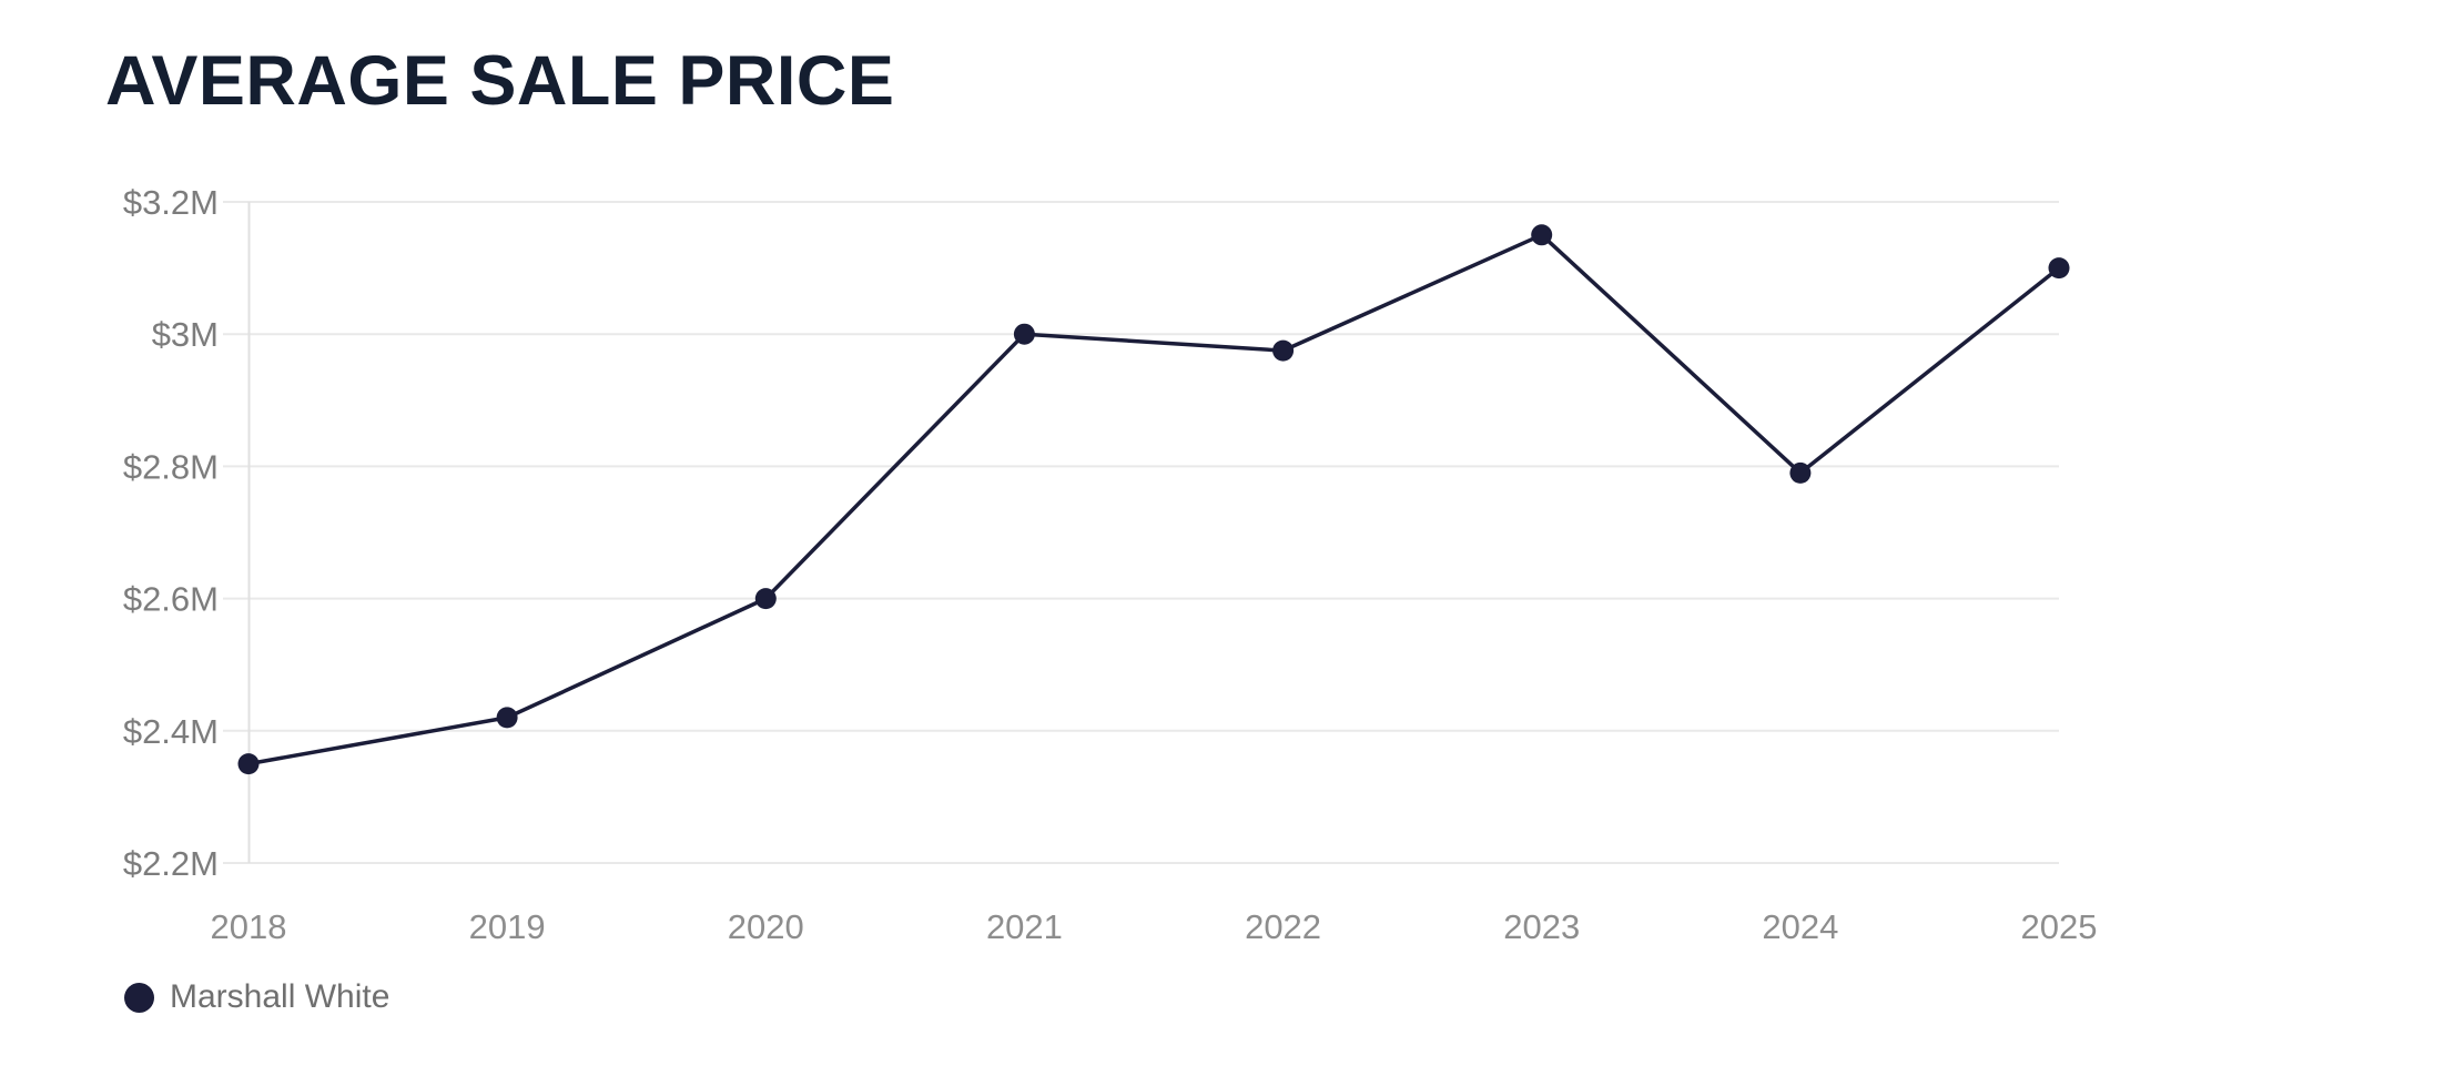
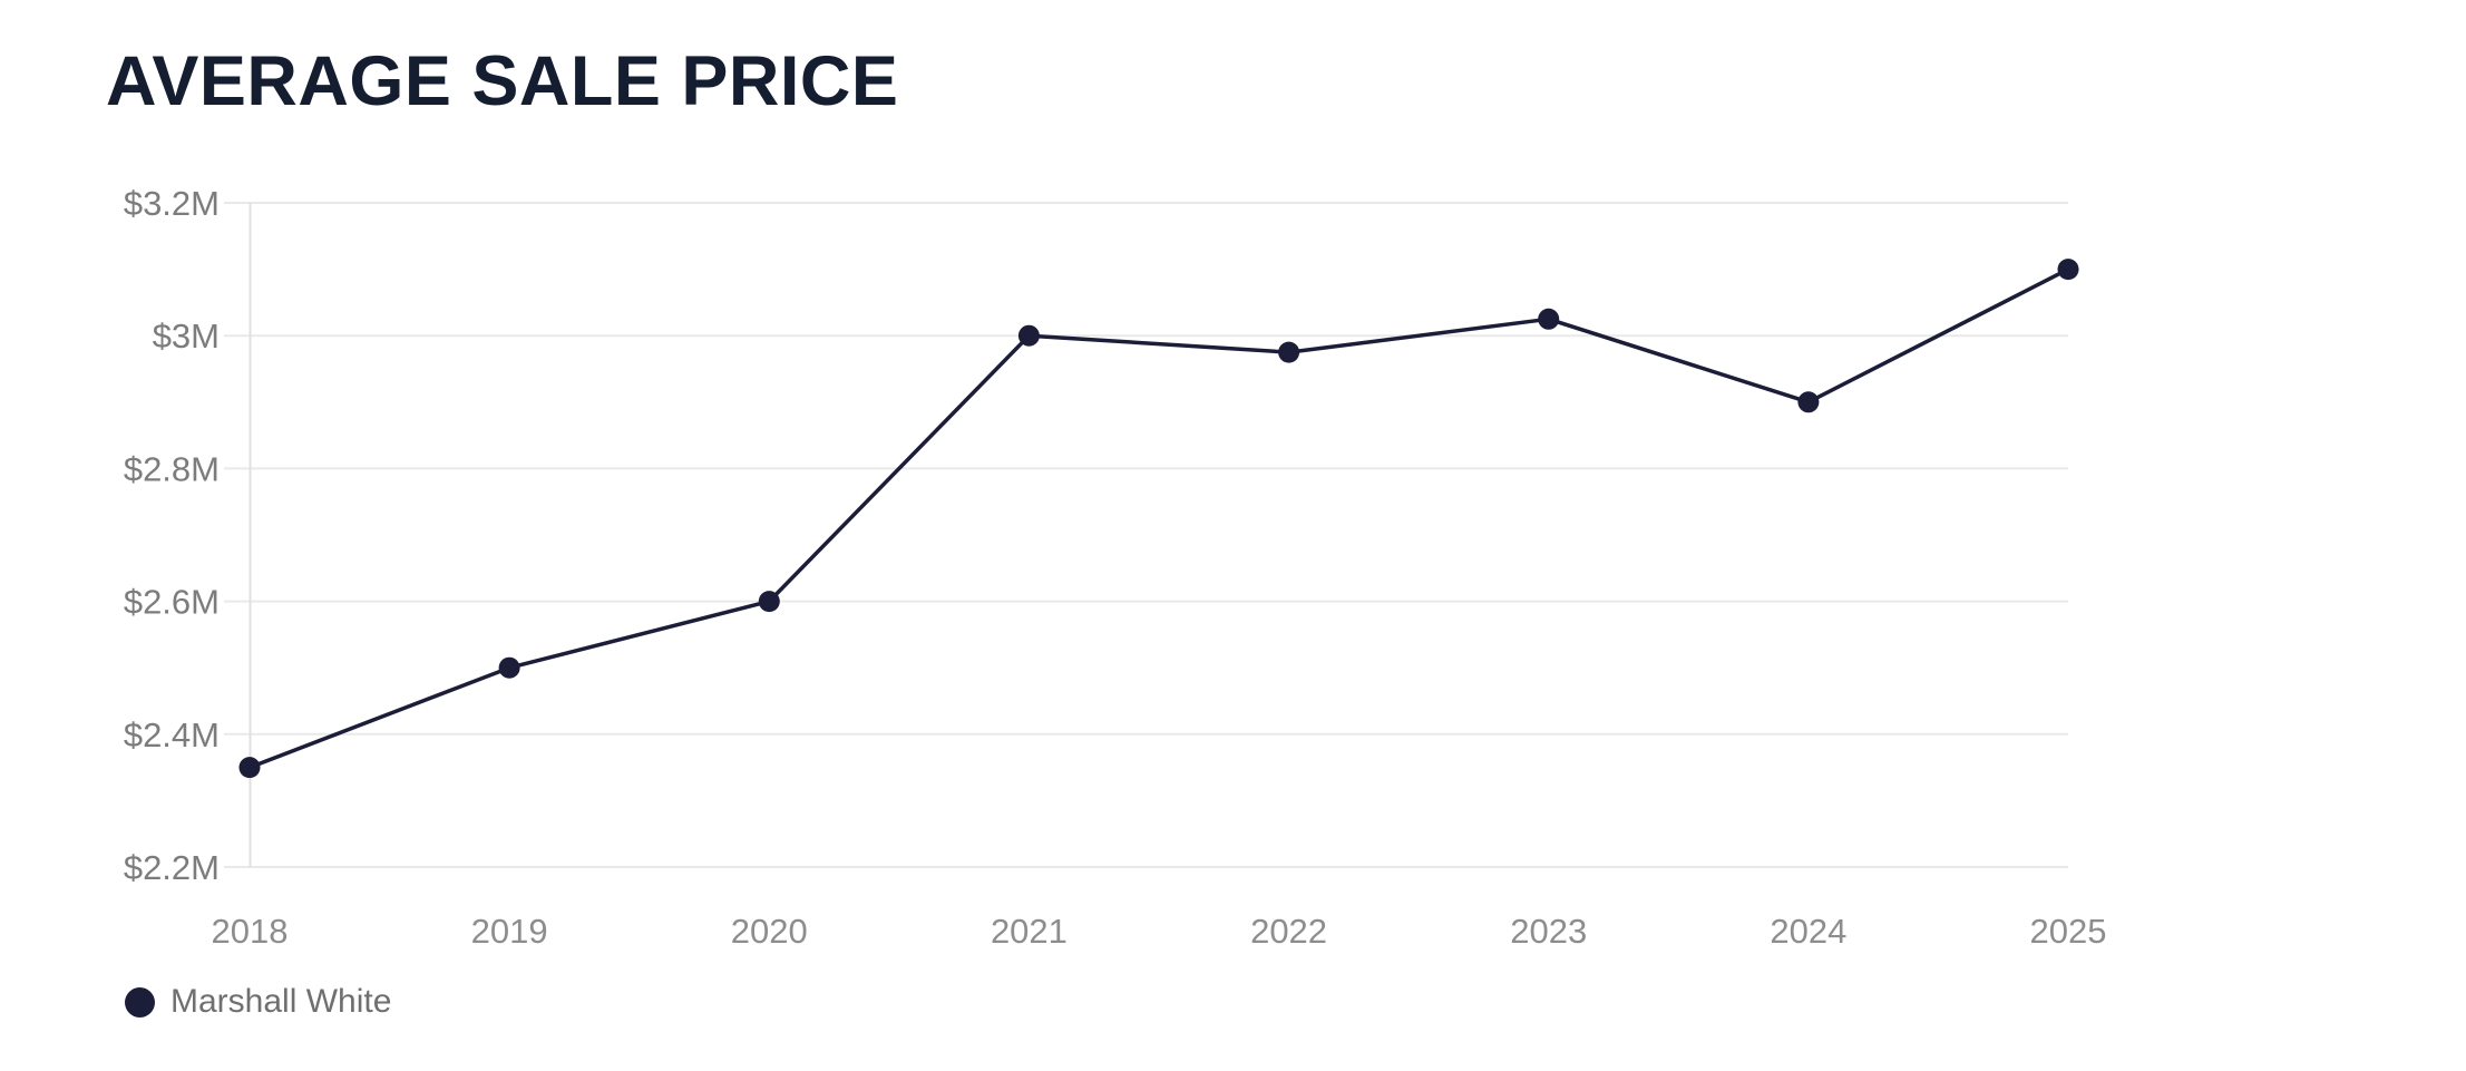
2019: $2.42M -> $2.50M
2023: $3.15M -> $3.02M
2024: $2.79M -> $2.90M
